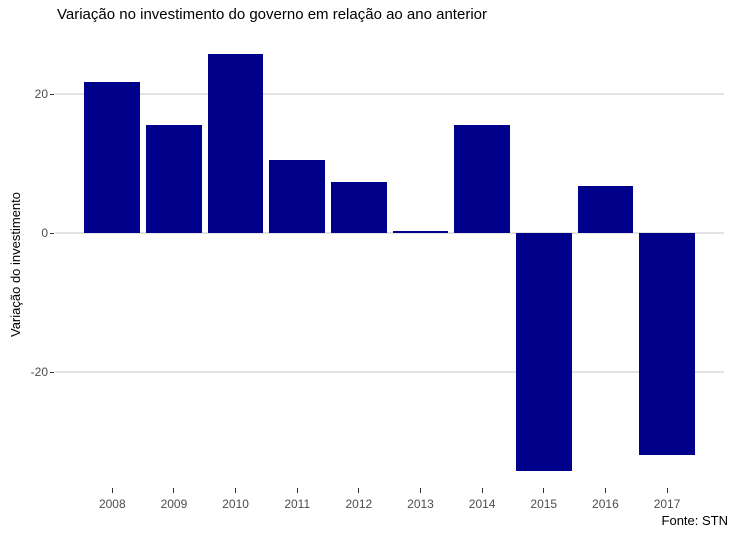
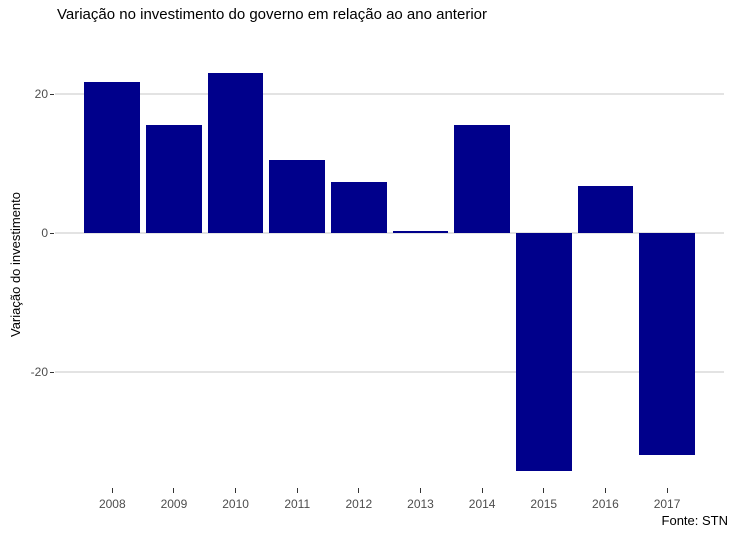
2010: 26 -> 23
